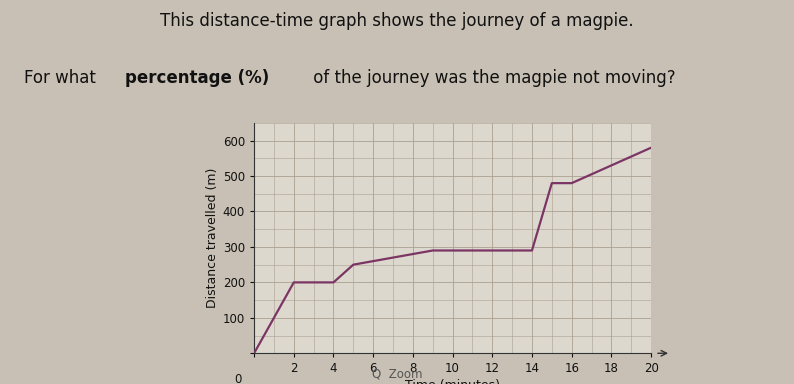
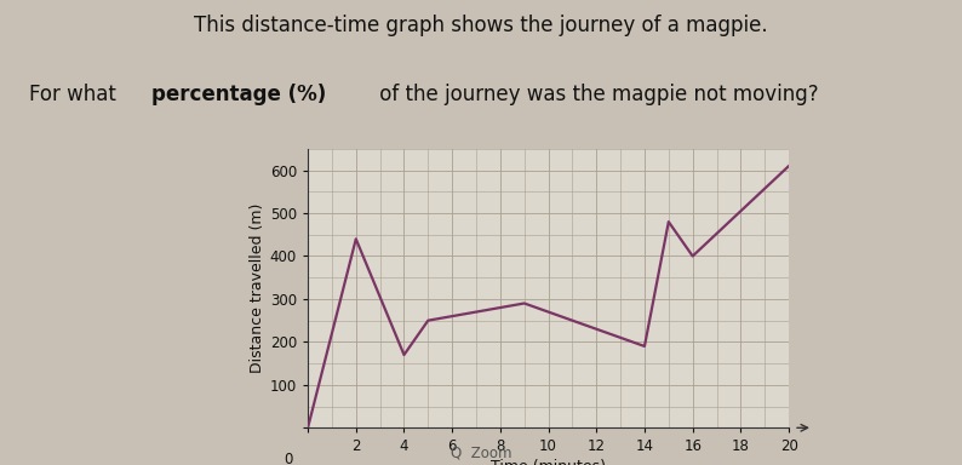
2: 200 -> 440
4: 200 -> 170
14: 290 -> 190
16: 480 -> 400
20: 580 -> 610
